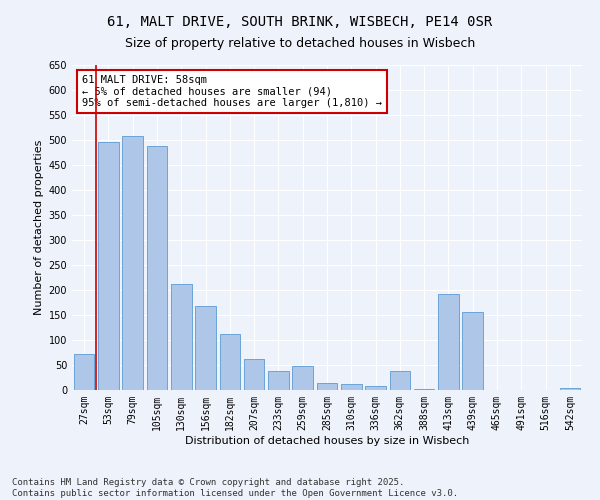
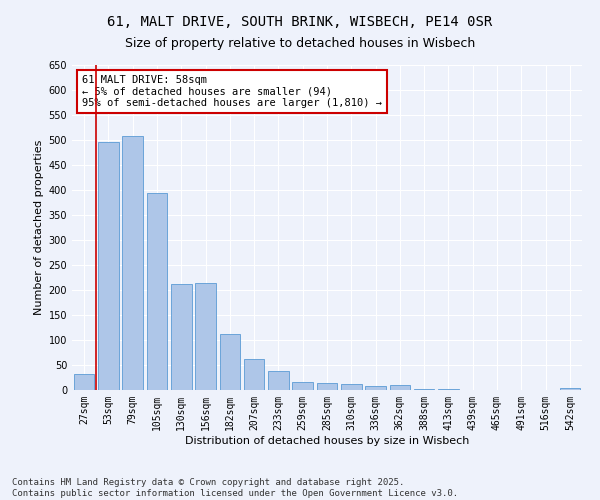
27sqm: 72 -> 32
105sqm: 488 -> 395
156sqm: 168 -> 214
259sqm: 48 -> 17
362sqm: 38 -> 10
413sqm: 192 -> 3
439sqm: 156 -> 1
